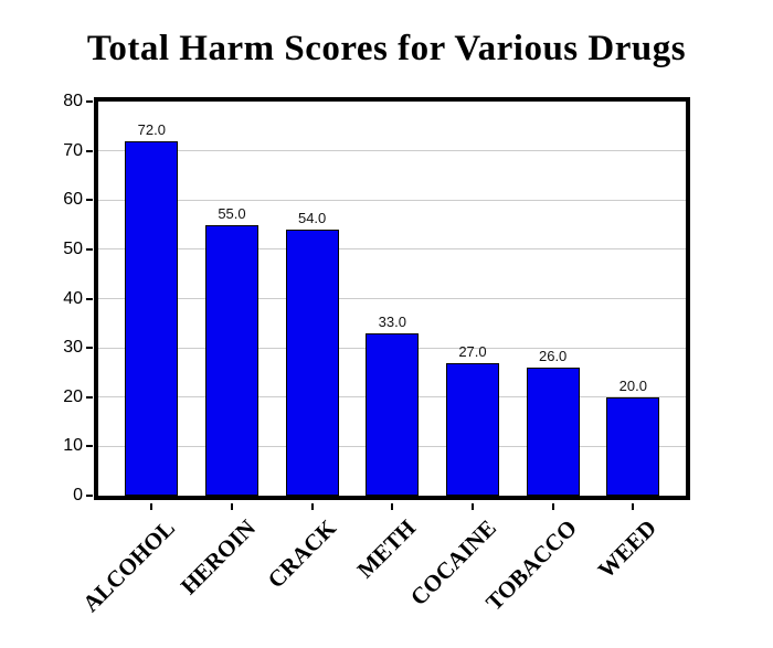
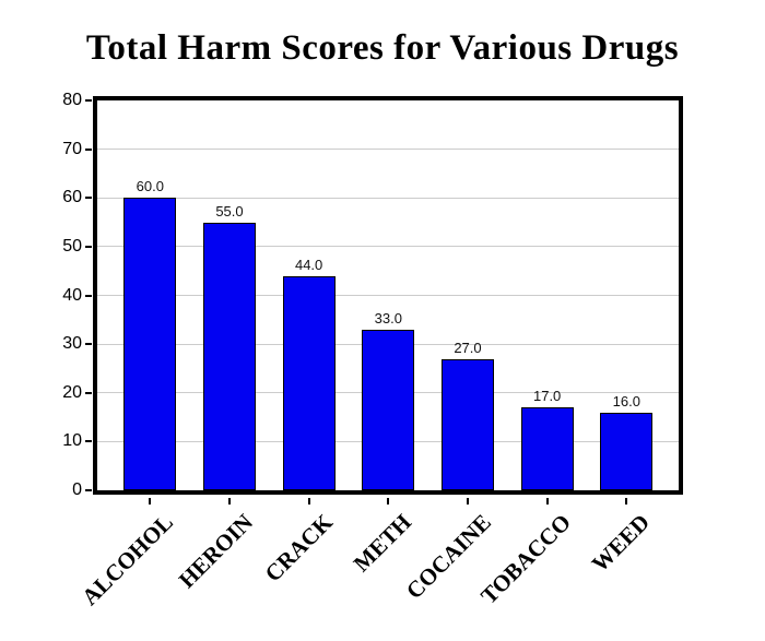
ALCOHOL: 72.0 -> 60.0
CRACK: 54.0 -> 44.0
TOBACCO: 26.0 -> 17.0
WEED: 20.0 -> 16.0
